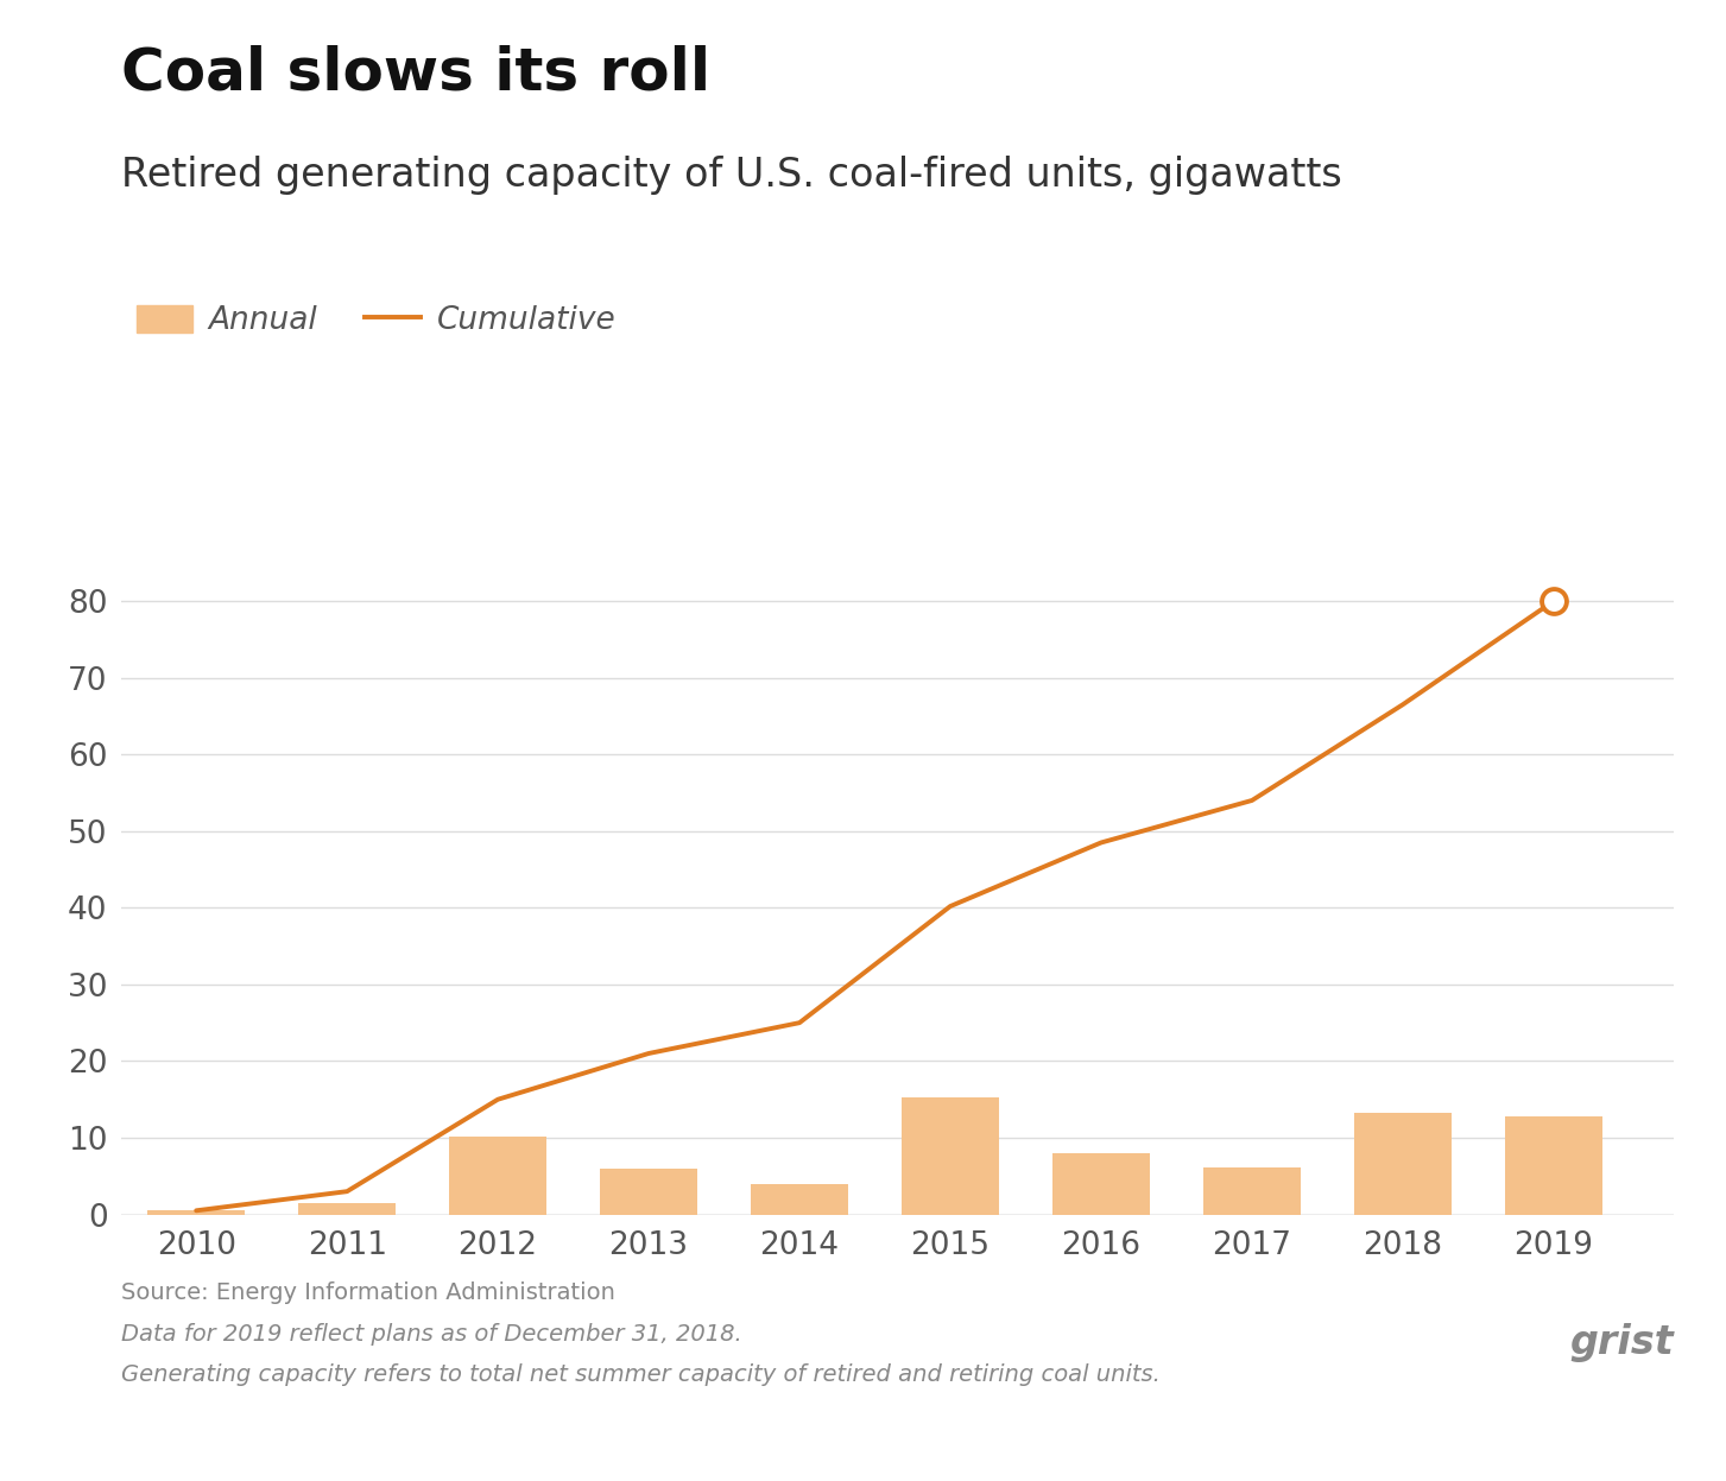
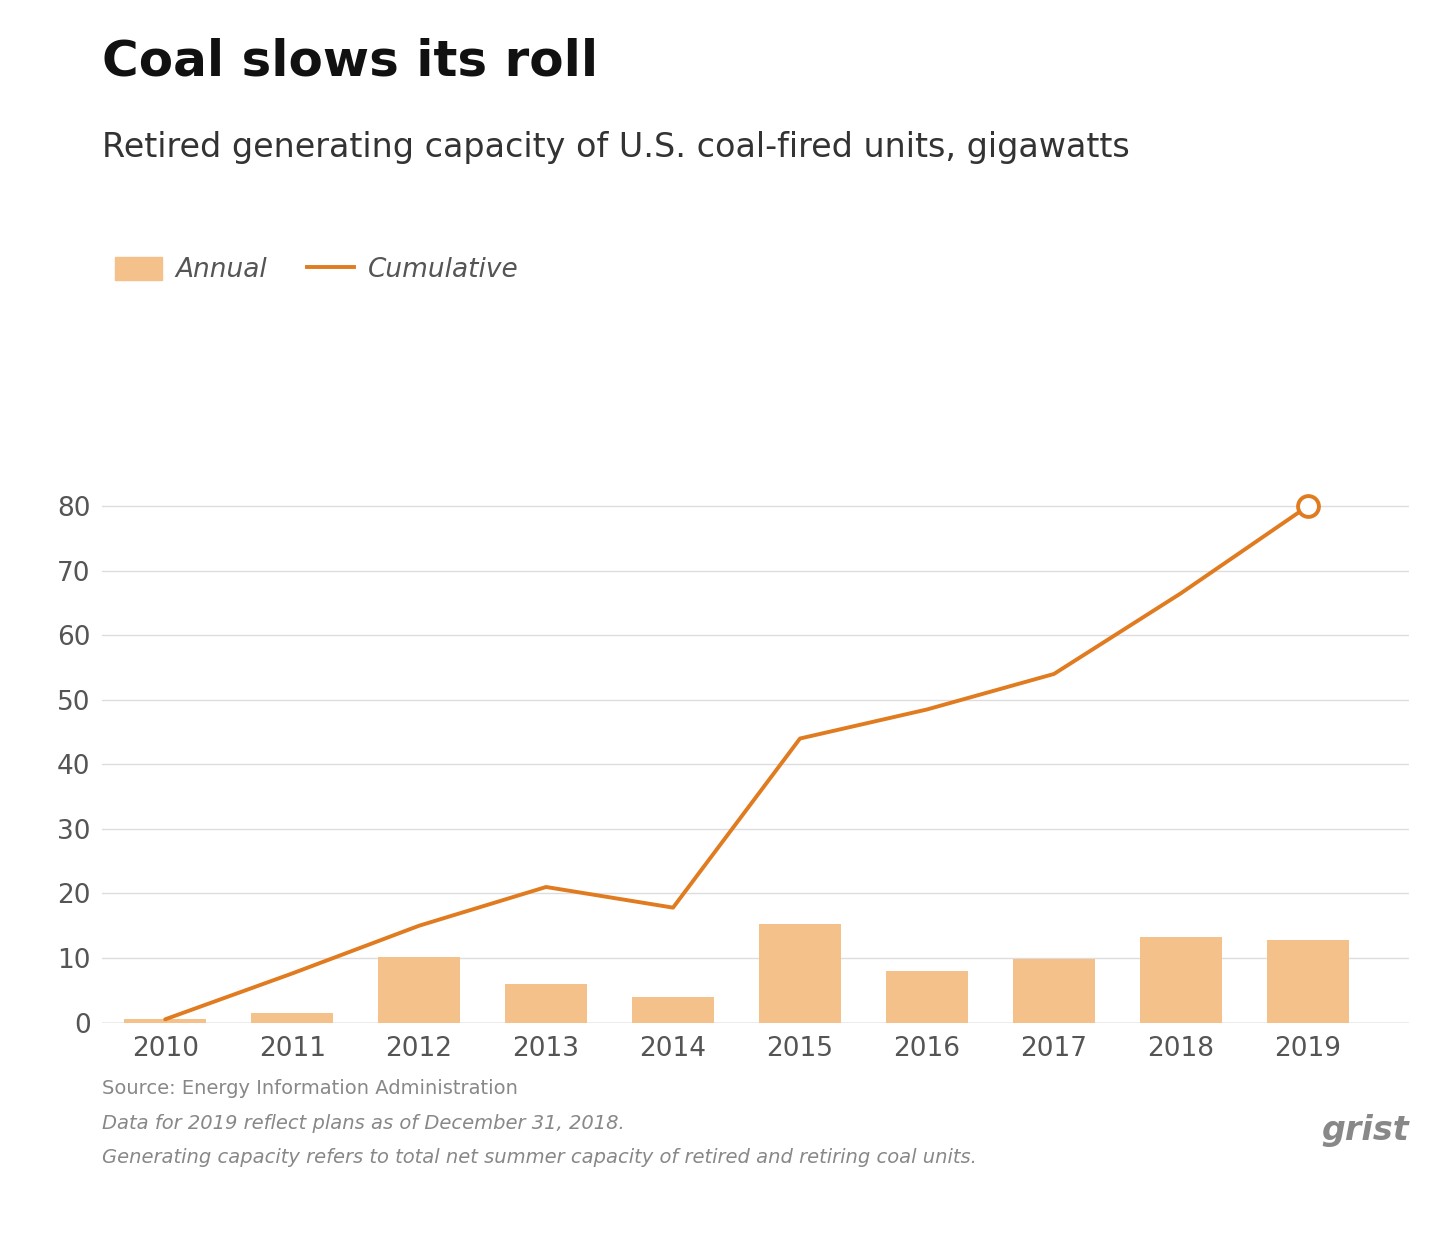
Cumulative/2011: 3.0 -> 7.6
Cumulative/2014: 25.0 -> 17.8
Cumulative/2015: 40.2 -> 44.0
Annual/2017: 6.2 -> 9.8
